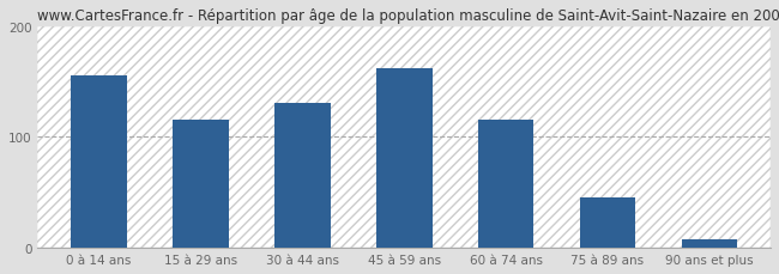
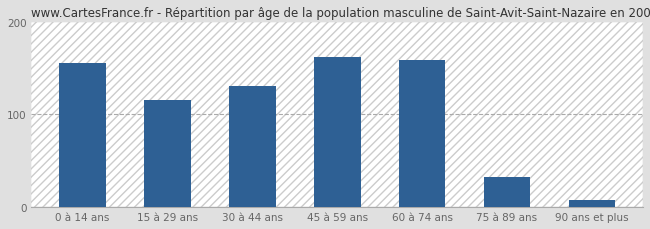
60 à 74 ans: 115 -> 158
75 à 89 ans: 45 -> 32
